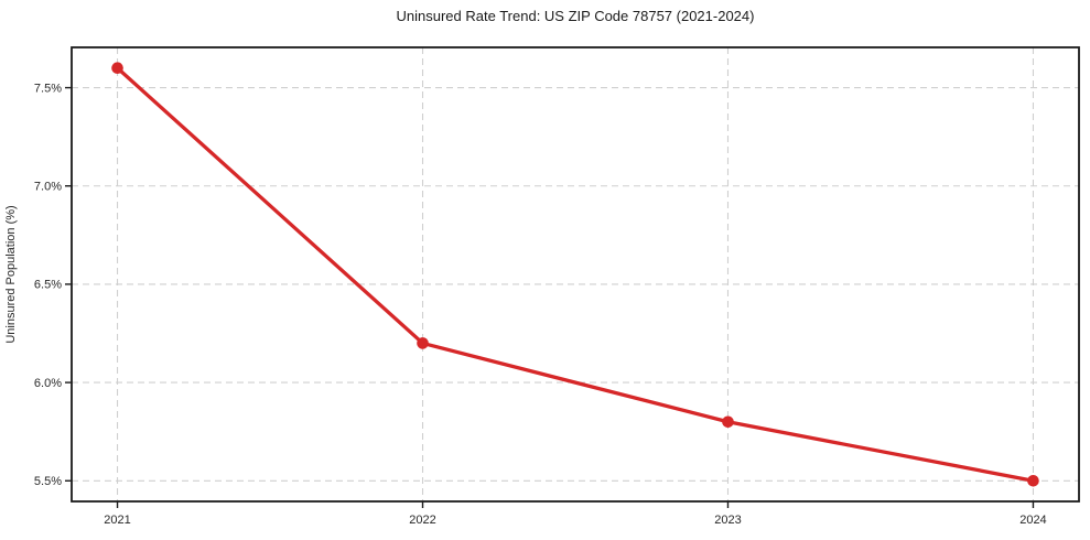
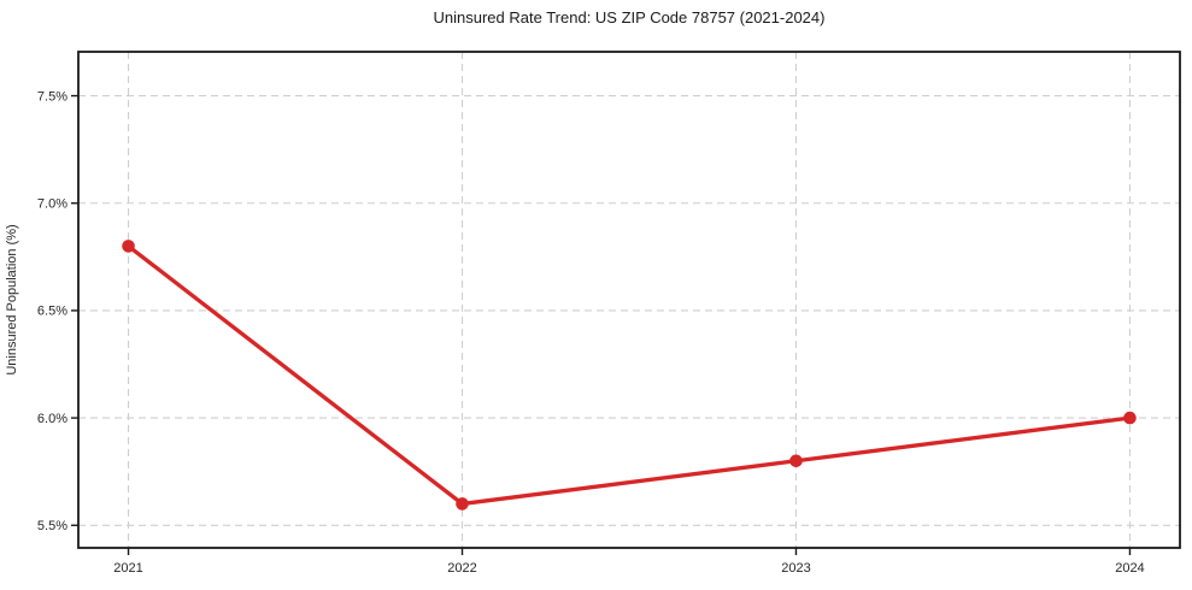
2021: 7.6% -> 6.8%
2022: 6.2% -> 5.6%
2024: 5.5% -> 6.0%
